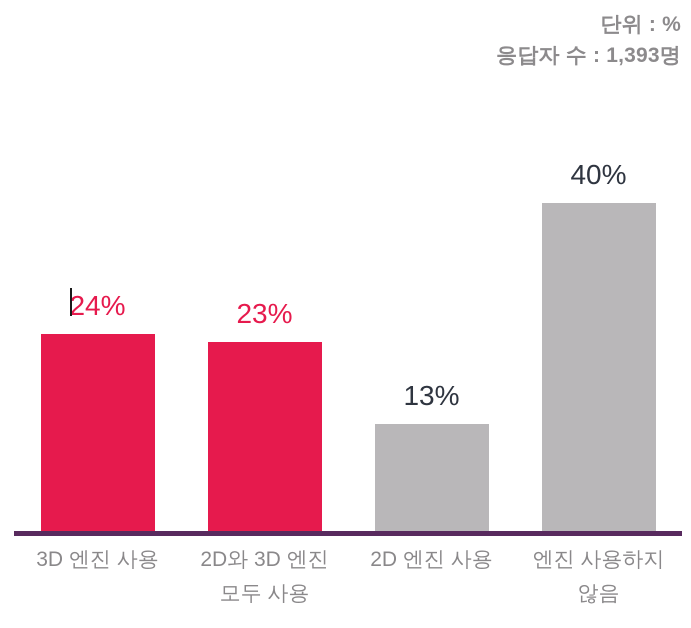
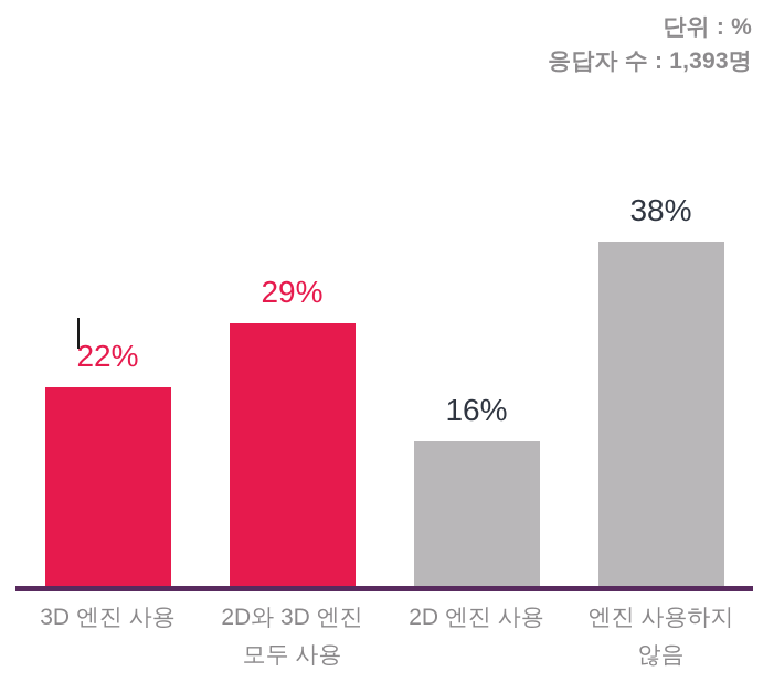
3D 엔진 사용: 24% -> 22%
2D와 3D 엔진 모두 사용: 23% -> 29%
2D 엔진 사용: 13% -> 16%
엔진 사용하지 않음: 40% -> 38%
